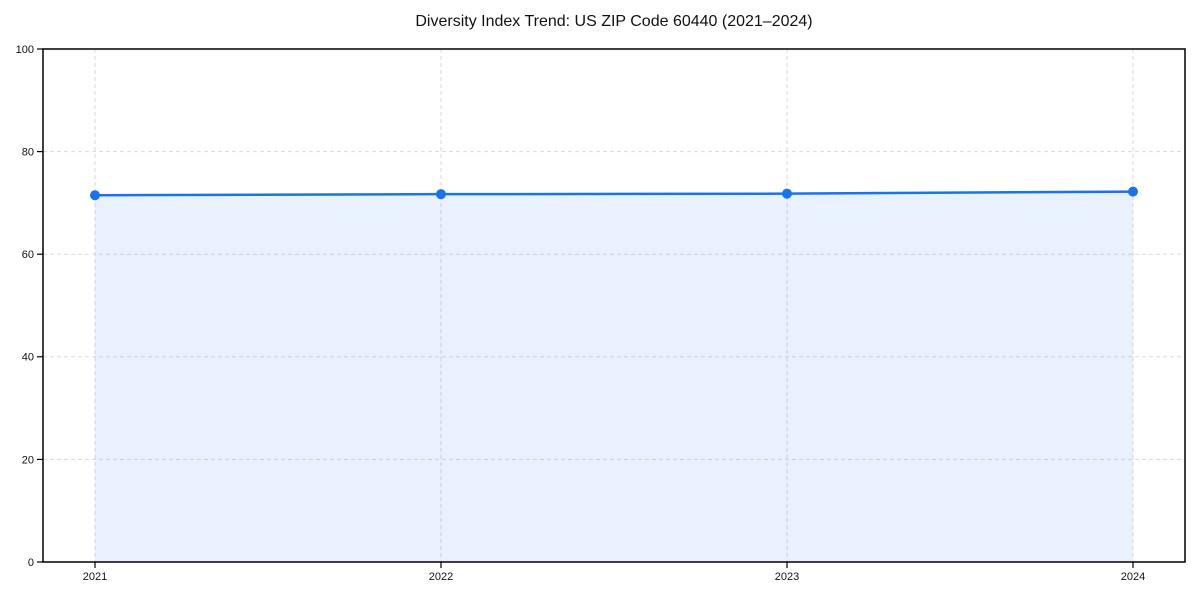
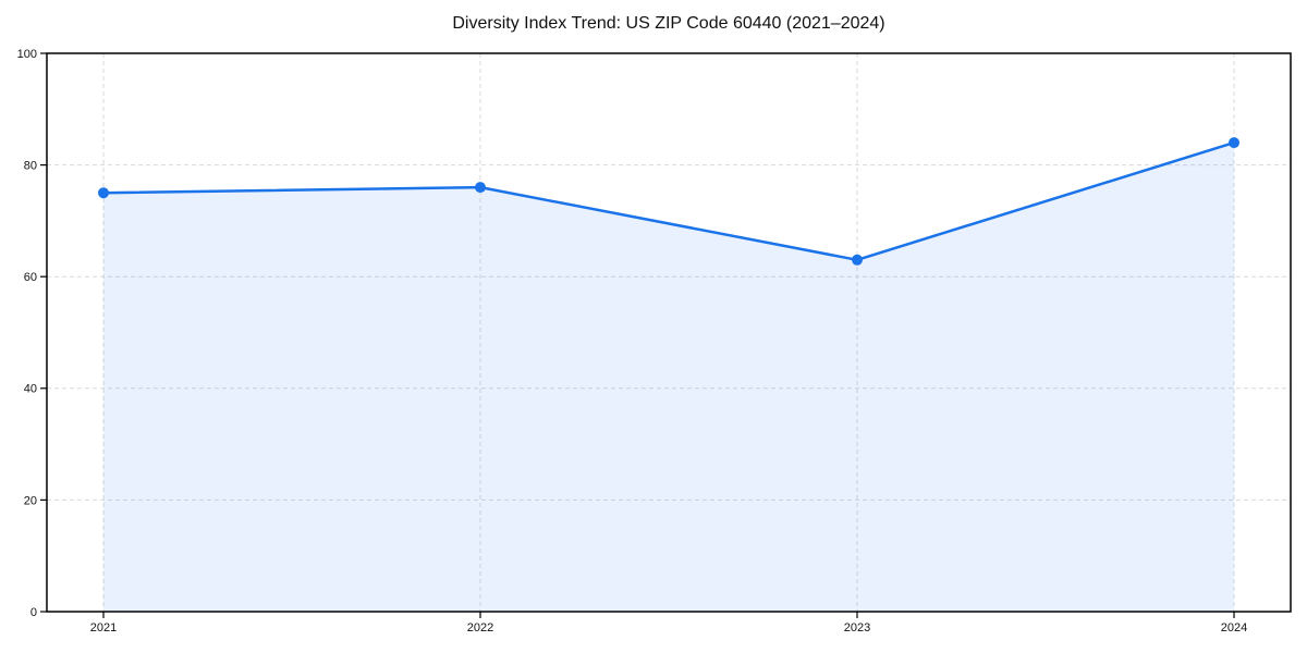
2021: 72 -> 75
2022: 72 -> 76
2023: 72 -> 63
2024: 72 -> 84
